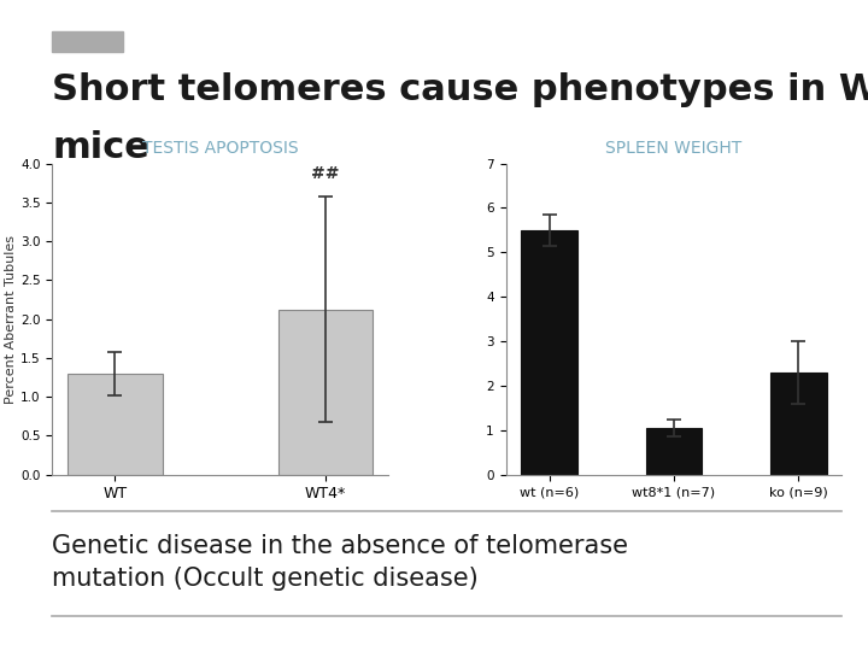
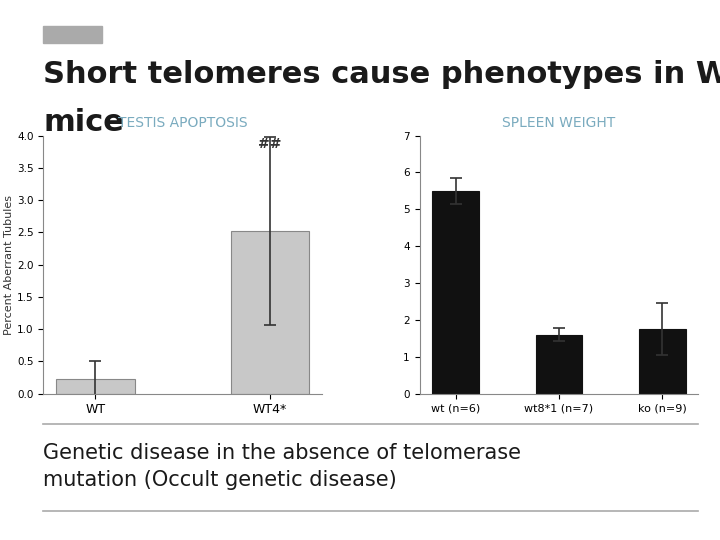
TESTIS APOPTOSIS/WT: 1.30 -> 0.22
TESTIS APOPTOSIS/WT4*: 2.12 -> 2.52
SPLEEN WEIGHT/wt8*1 (n=7): 1.05 -> 1.60
SPLEEN WEIGHT/ko (n=9): 2.30 -> 1.75
